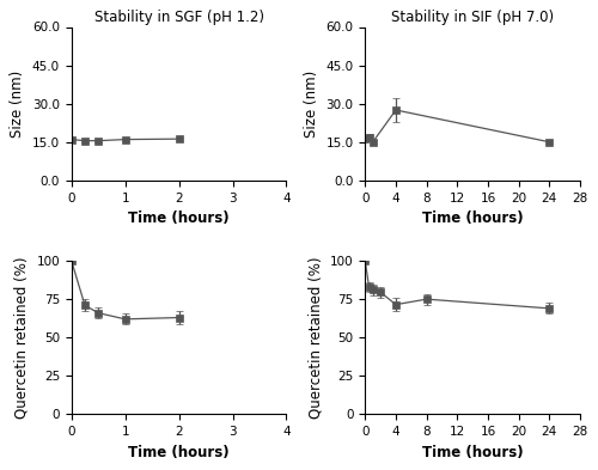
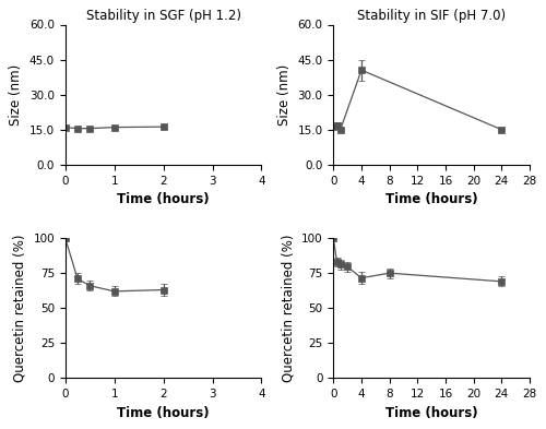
Stability in SIF (pH 7.0)/4: 27.5 -> 40.5
